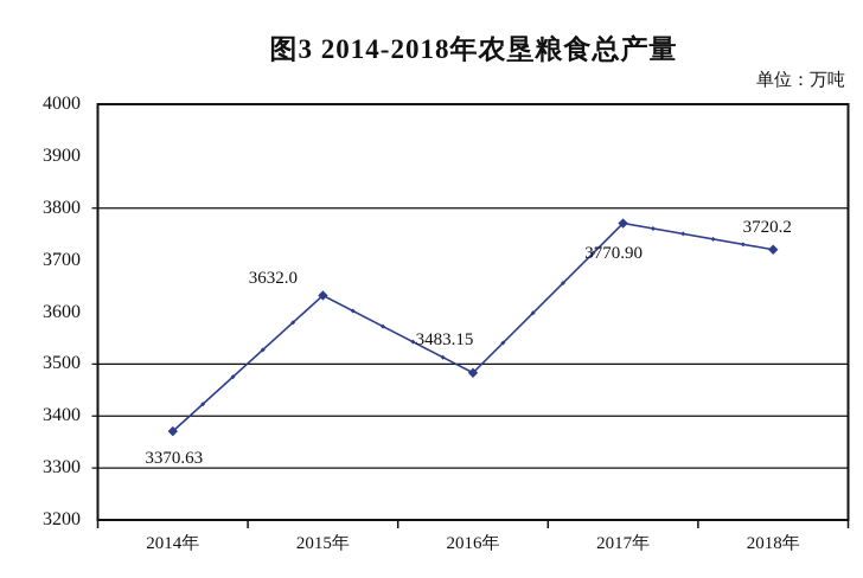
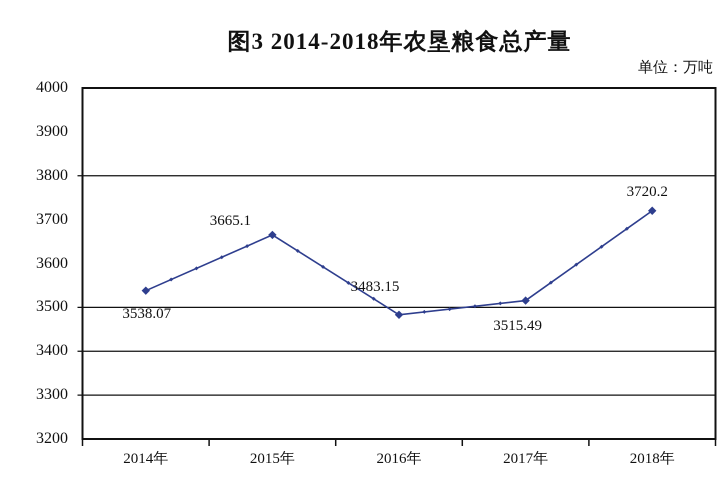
2014年: 3370.63 -> 3538.07
2015年: 3632.0 -> 3665.1
2017年: 3770.90 -> 3515.49
